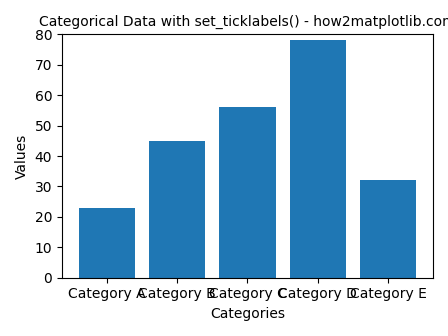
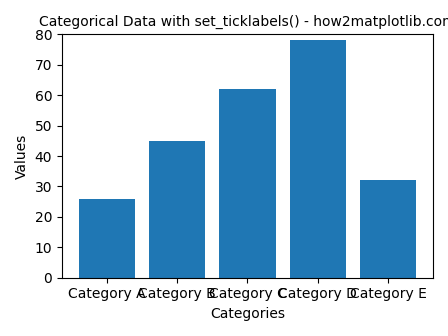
Category A: 23 -> 26
Category C: 56 -> 62
